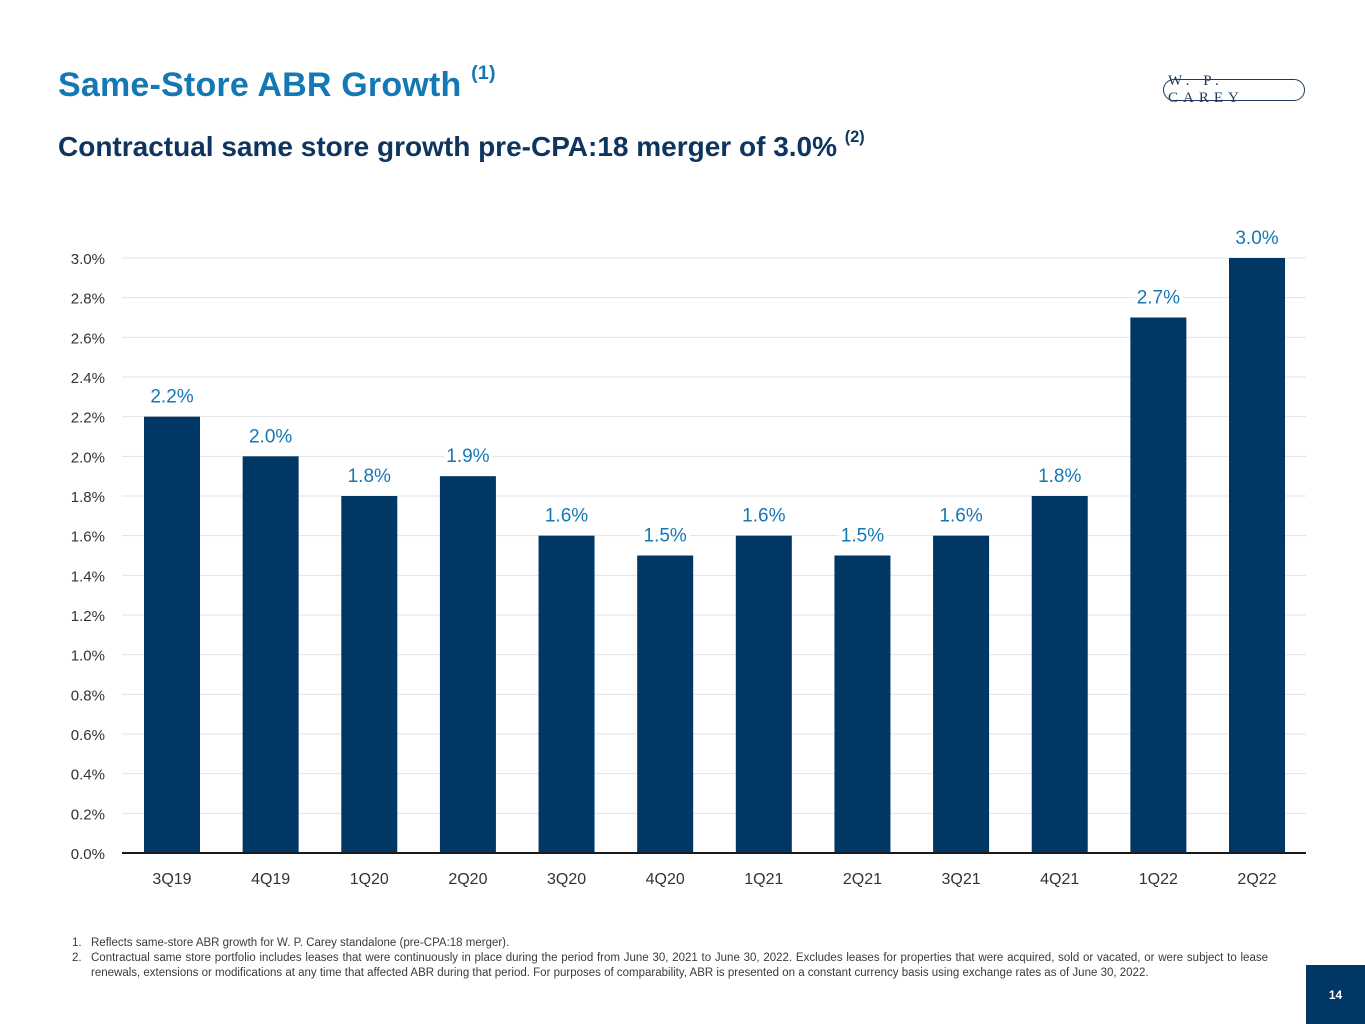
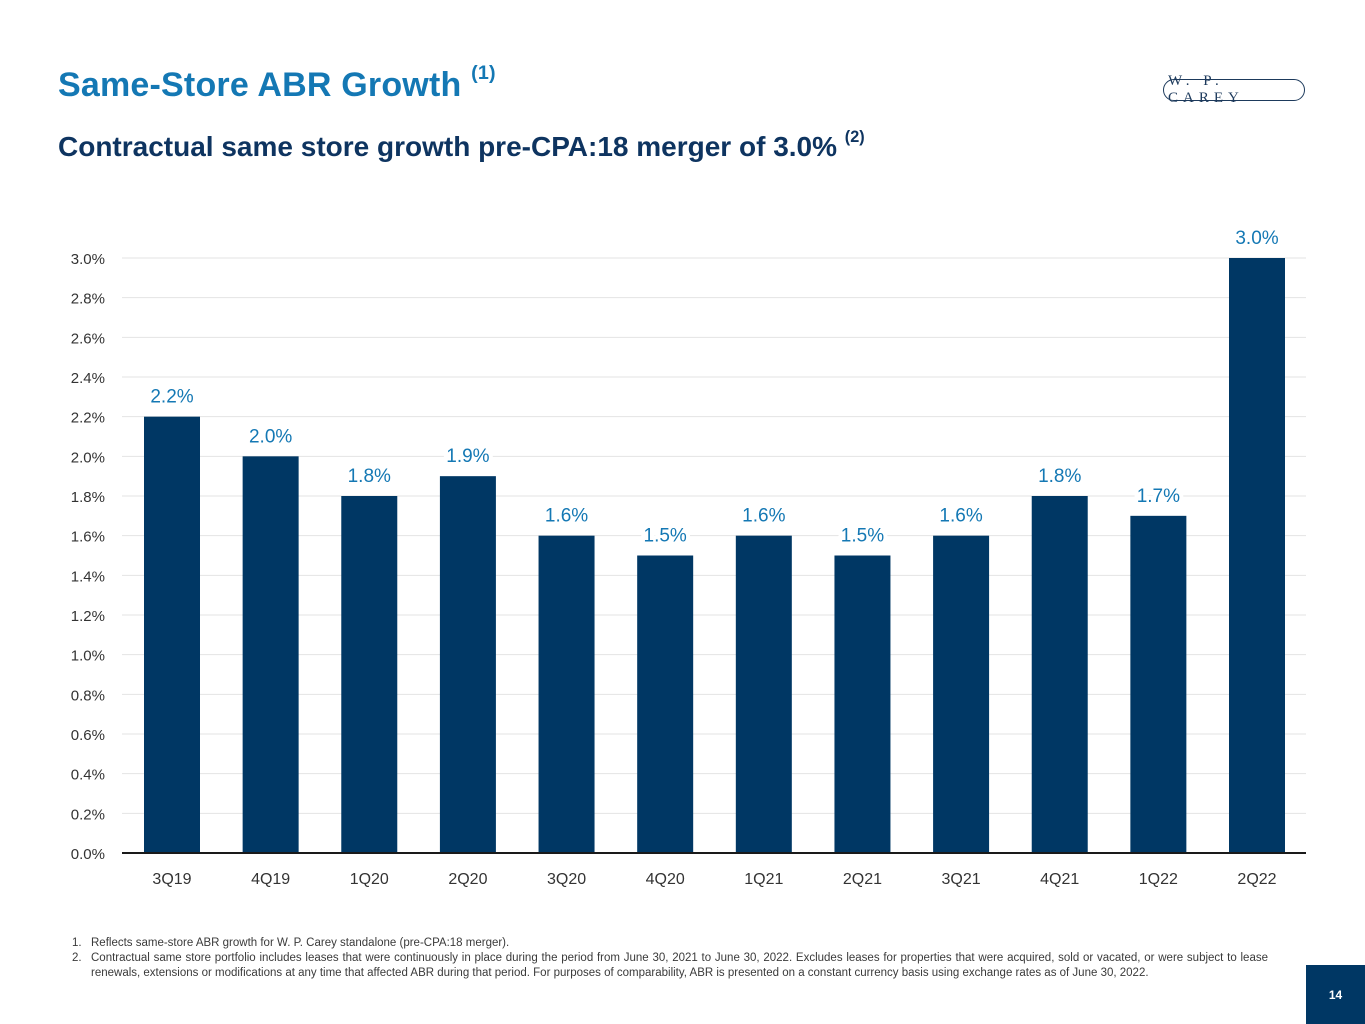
1Q22: 2.7% -> 1.7%
